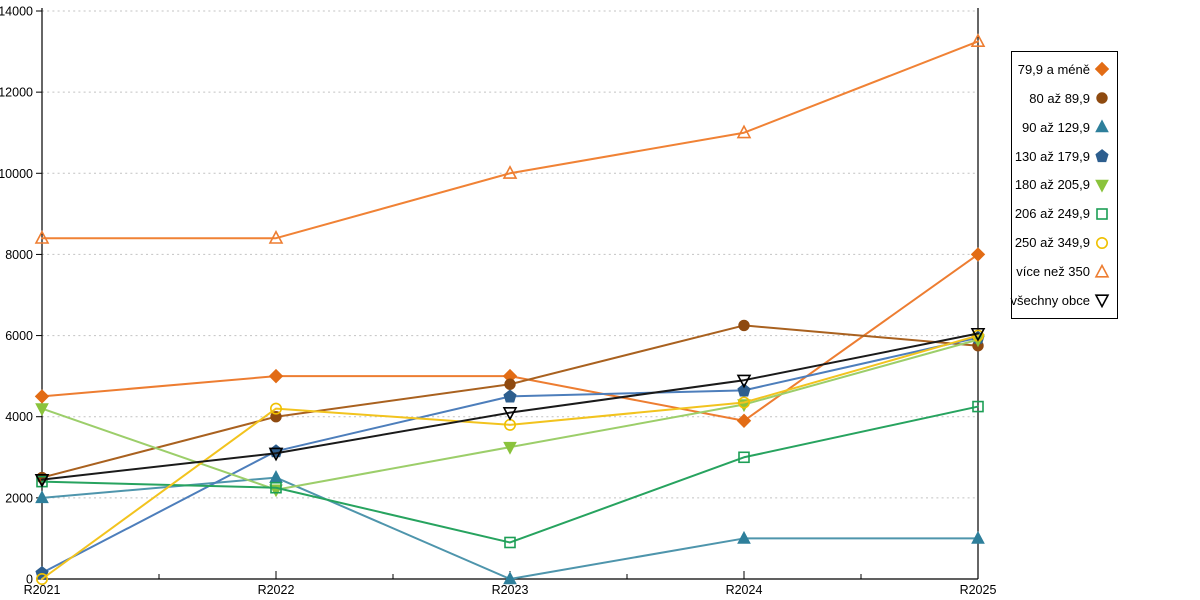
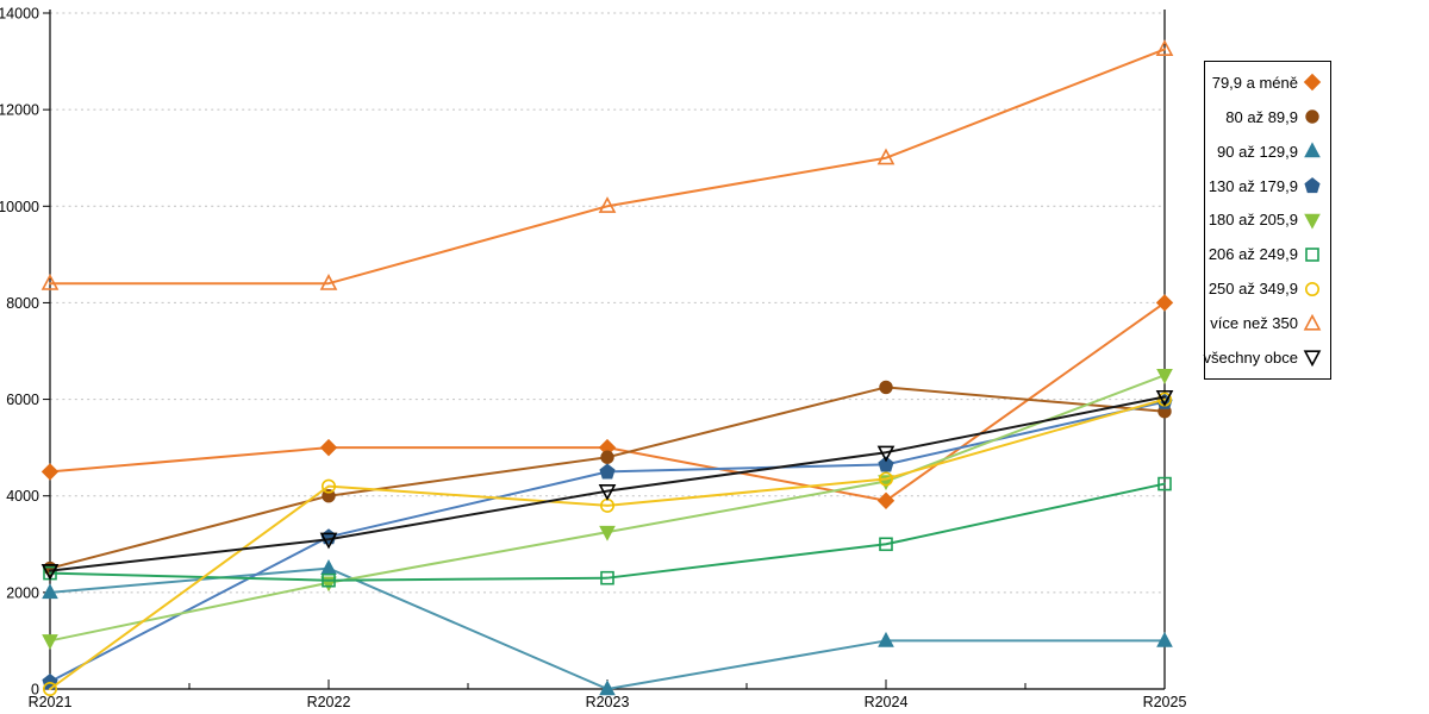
180 až 205,9/R2021: 4200 -> 1000
206 až 249,9/R2023: 900 -> 2300
180 až 205,9/R2025: 5900 -> 6500
